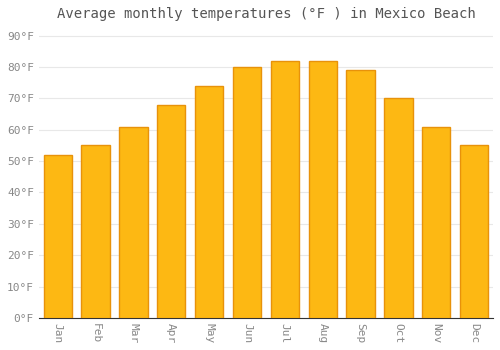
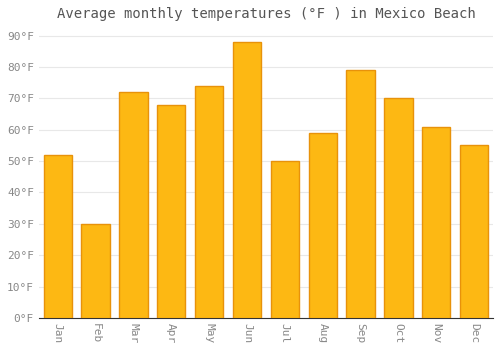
Feb: 55°F -> 30°F
Mar: 61°F -> 72°F
Jun: 80°F -> 88°F
Jul: 82°F -> 50°F
Aug: 82°F -> 59°F
